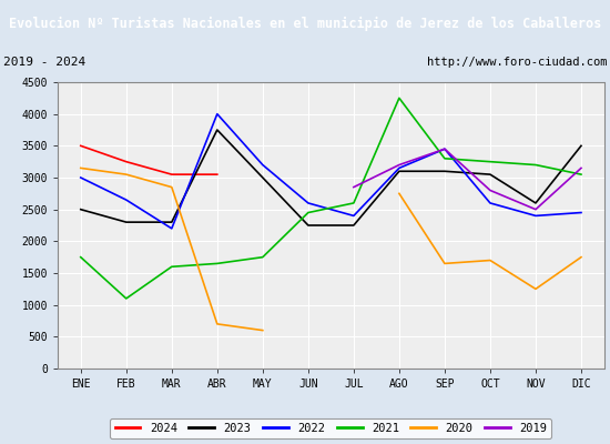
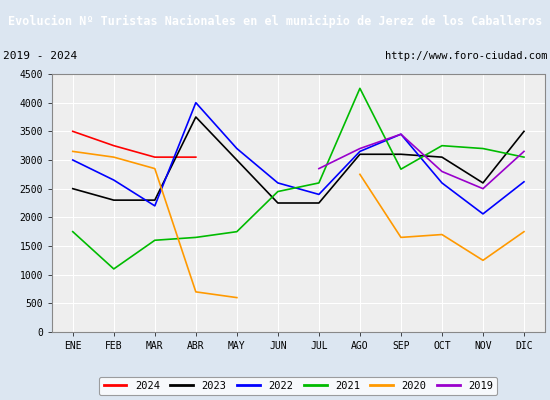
2021/SEP: 3300 -> 2840
2022/NOV: 2400 -> 2060
2022/DIC: 2450 -> 2620
